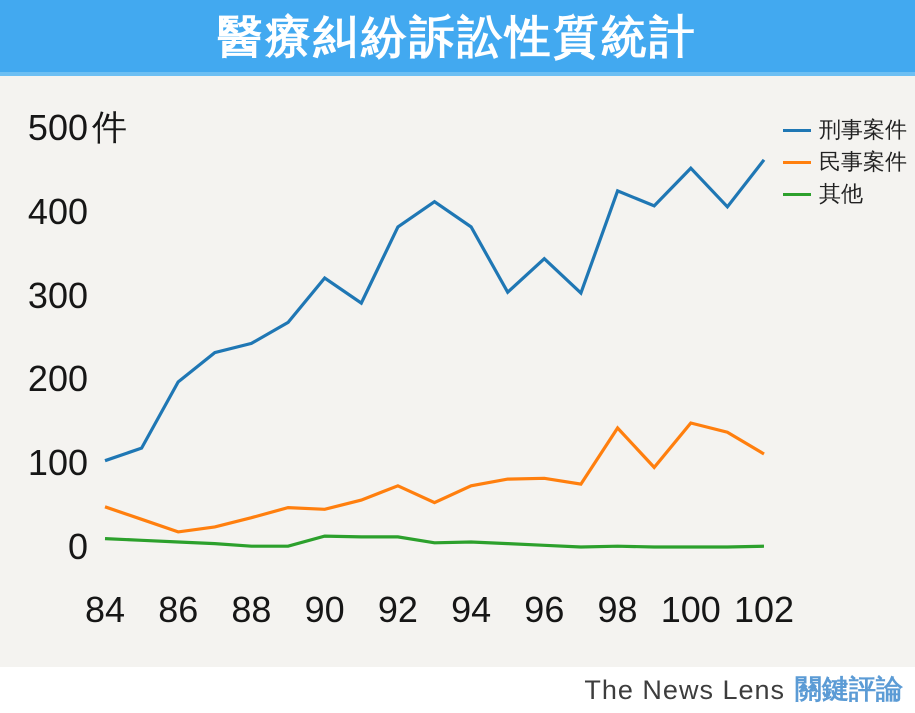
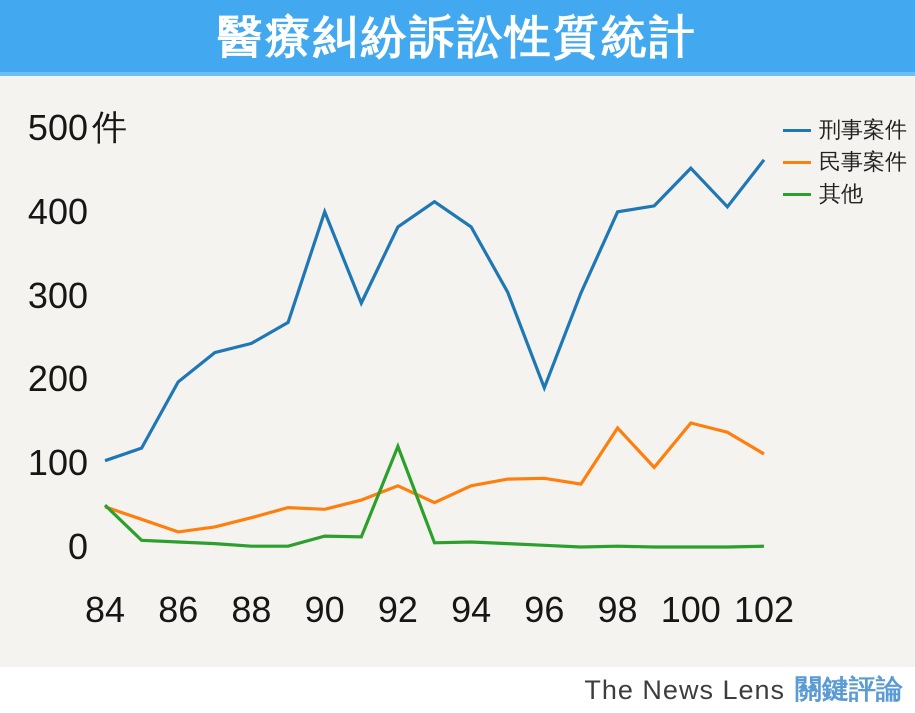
其他/84: 10 -> 50
刑事案件/90: 320 -> 400
其他/92: 10 -> 120
刑事案件/96: 340 -> 190
刑事案件/98: 420 -> 400
